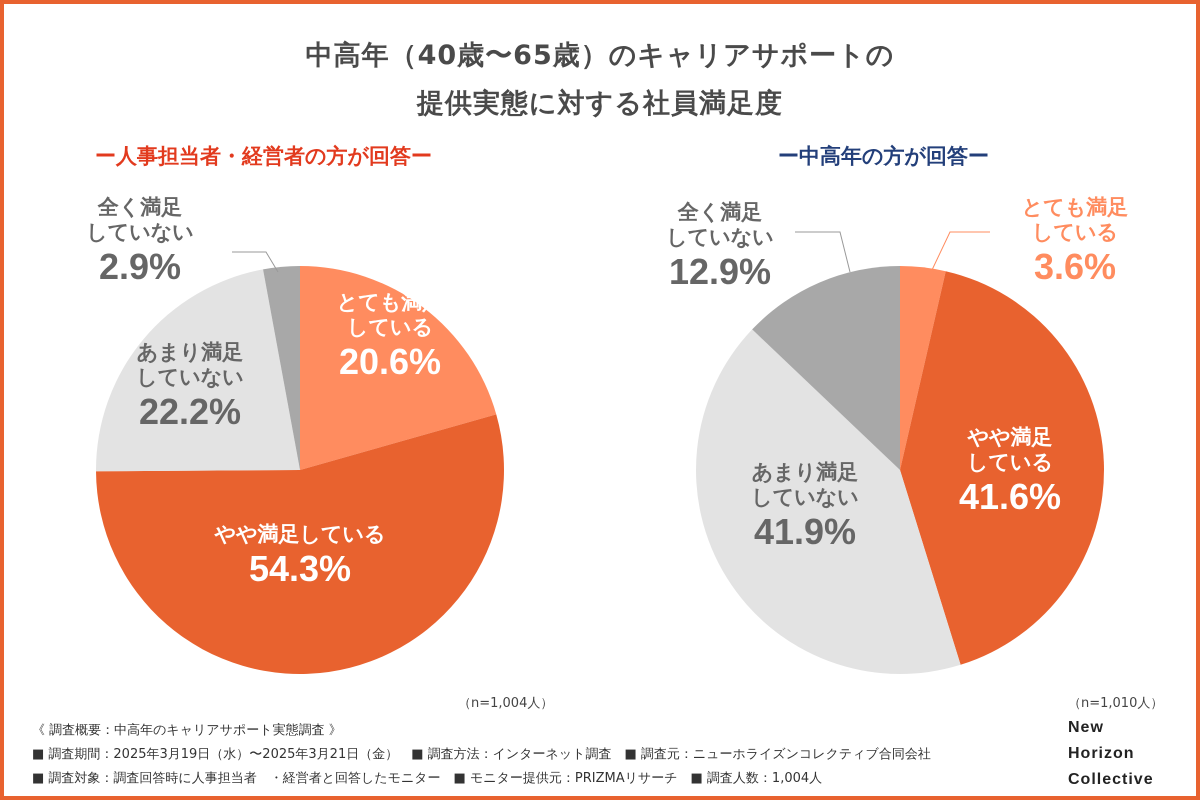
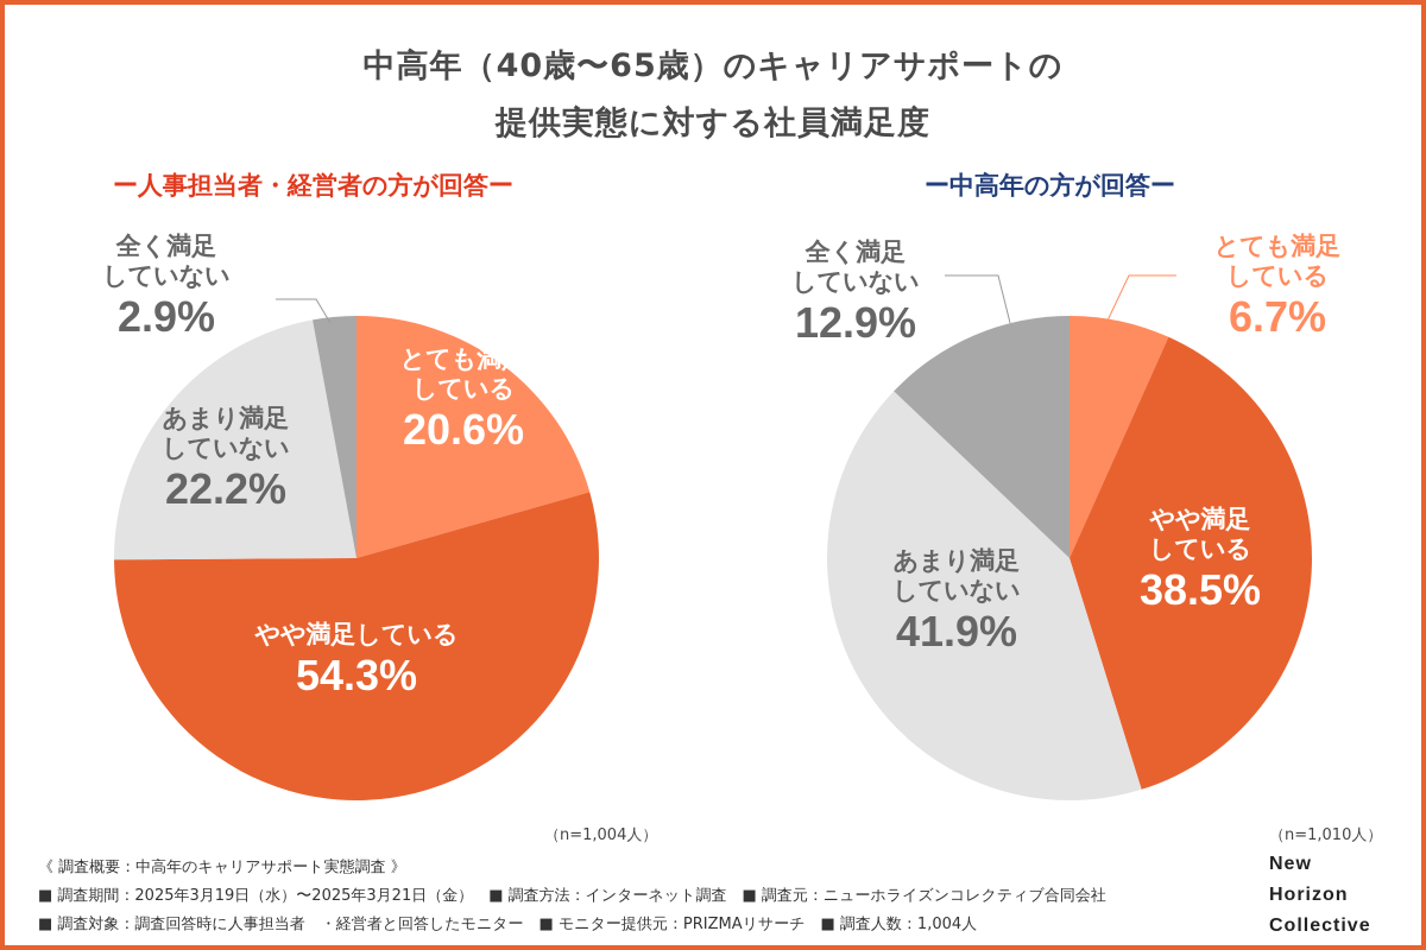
ー中高年の方が回答ー/とても満足している: 3.6% -> 6.7%
ー中高年の方が回答ー/やや満足している: 41.6% -> 38.5%
